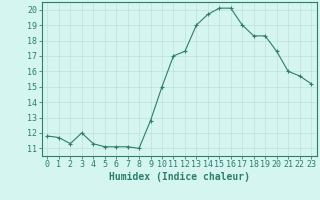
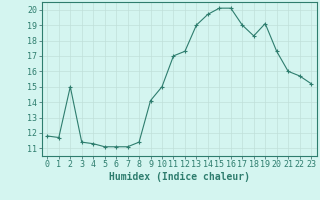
2: 11.3 -> 15.0
3: 12.0 -> 11.4
8: 11.0 -> 11.4
9: 12.8 -> 14.1
19: 18.3 -> 19.1
